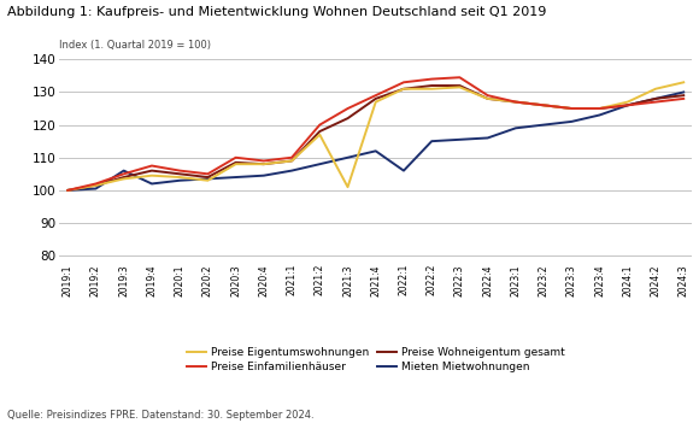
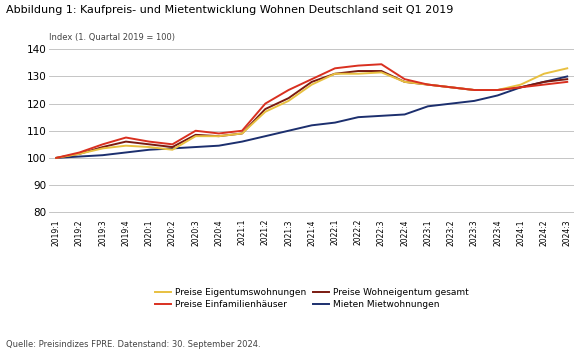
Mieten Mietwohnungen/2019:3: 106.0 -> 101.0
Preise Eigentumswohnungen/2021:3: 101.0 -> 121.0
Mieten Mietwohnungen/2022:1: 106.0 -> 113.0
